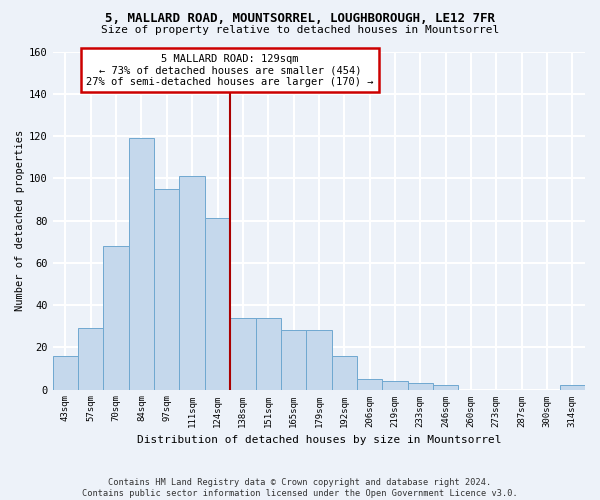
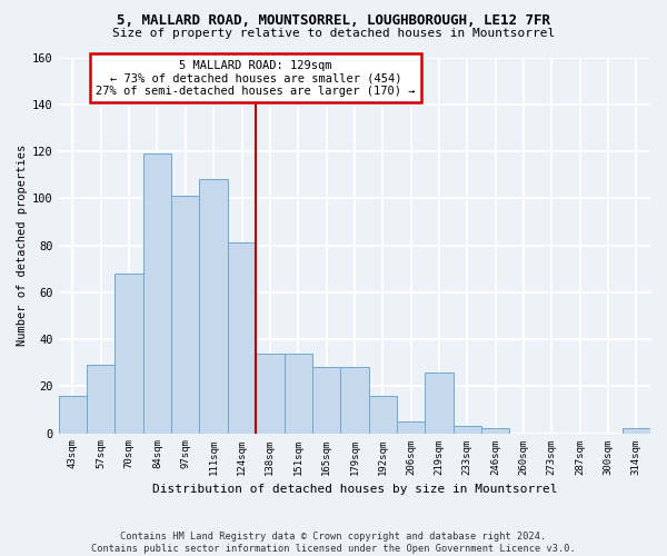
97sqm: 95 -> 101
111sqm: 101 -> 108
219sqm: 4 -> 26
